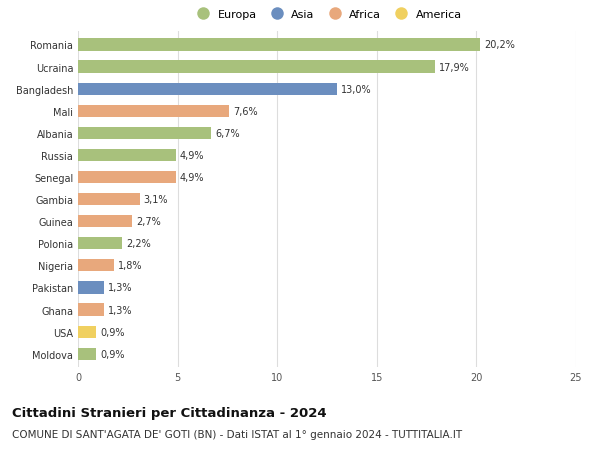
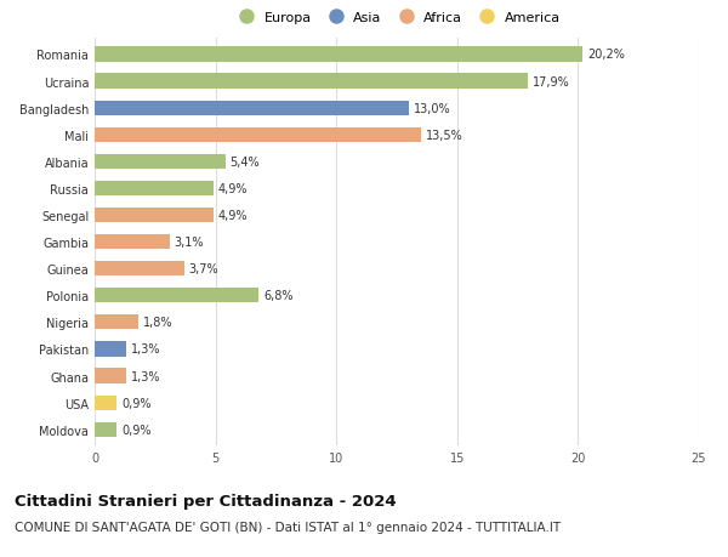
Mali: 7,6% -> 13,5%
Albania: 6,7% -> 5,4%
Guinea: 2,7% -> 3,7%
Polonia: 2,2% -> 6,8%
